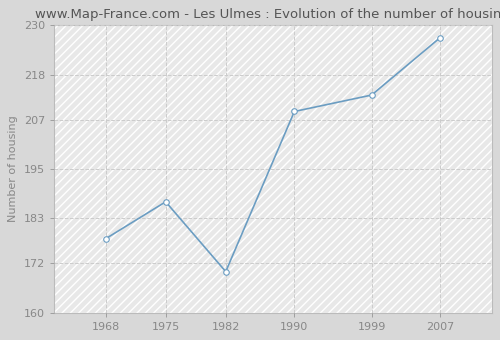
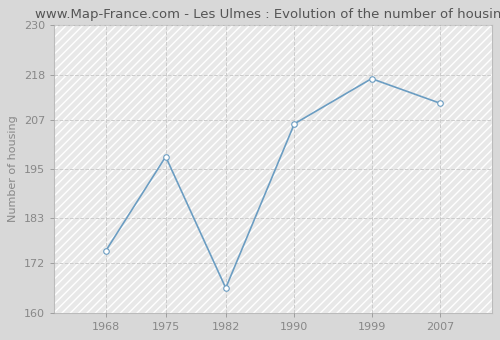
1968: 178 -> 175
1975: 187 -> 198
1982: 170 -> 166
1990: 209 -> 206
1999: 213 -> 217
2007: 227 -> 211
